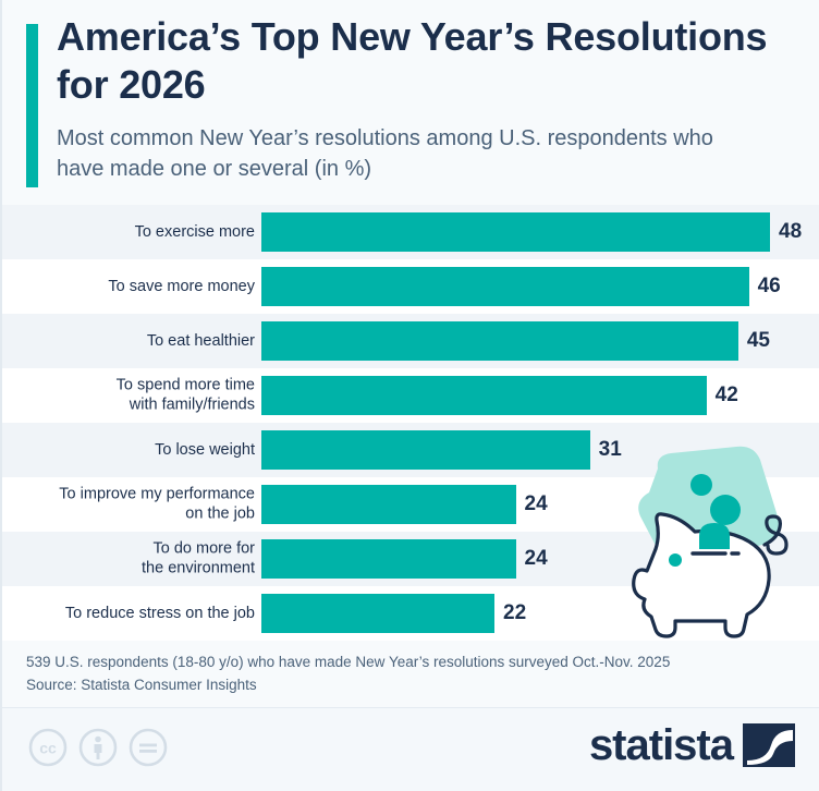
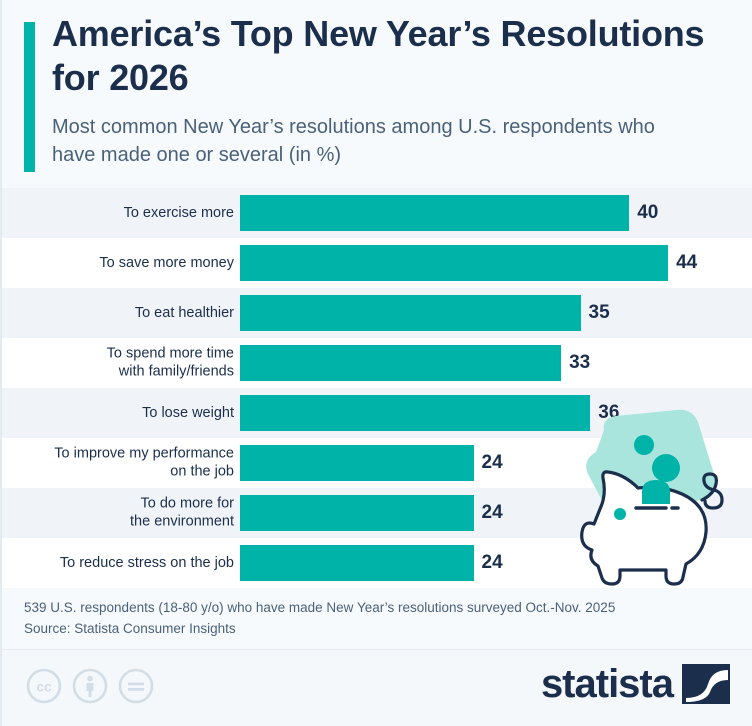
To exercise more: 48 -> 40
To save more money: 46 -> 44
To eat healthier: 45 -> 35
To spend more time with family/friends: 42 -> 33
To lose weight: 31 -> 36
To reduce stress on the job: 22 -> 24
